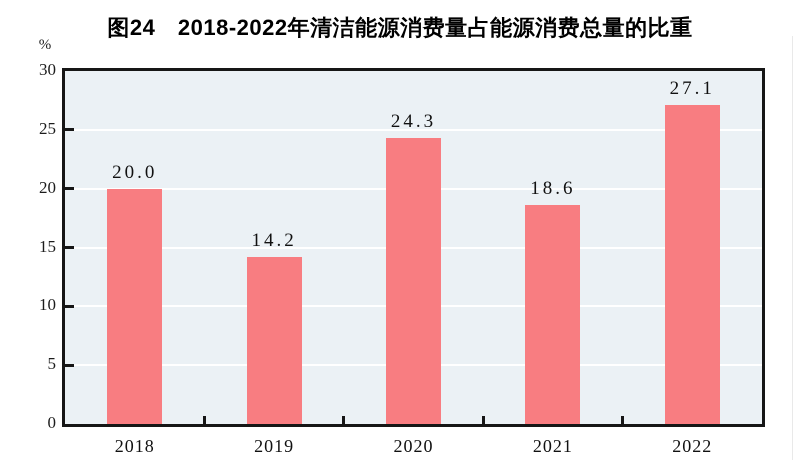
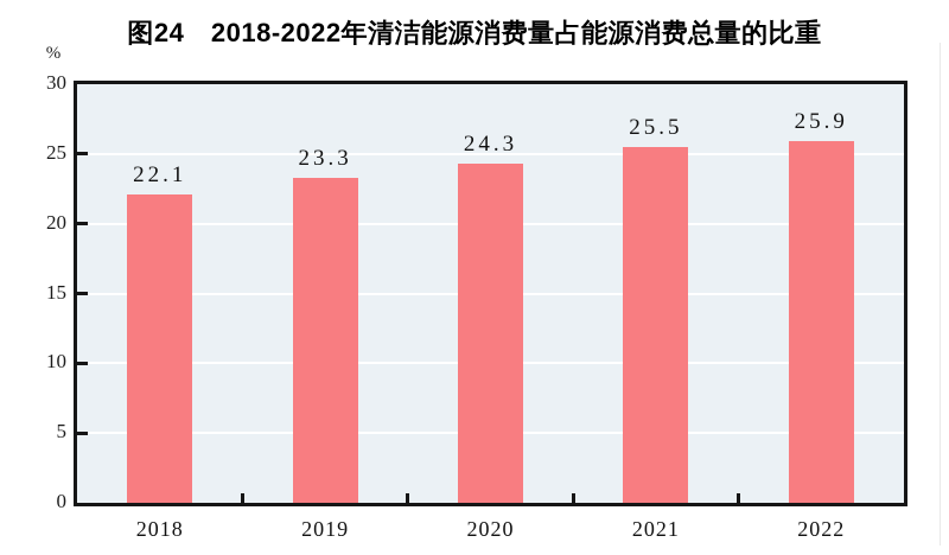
2018: 20.0 -> 22.1
2019: 14.2 -> 23.3
2021: 18.6 -> 25.5
2022: 27.1 -> 25.9
